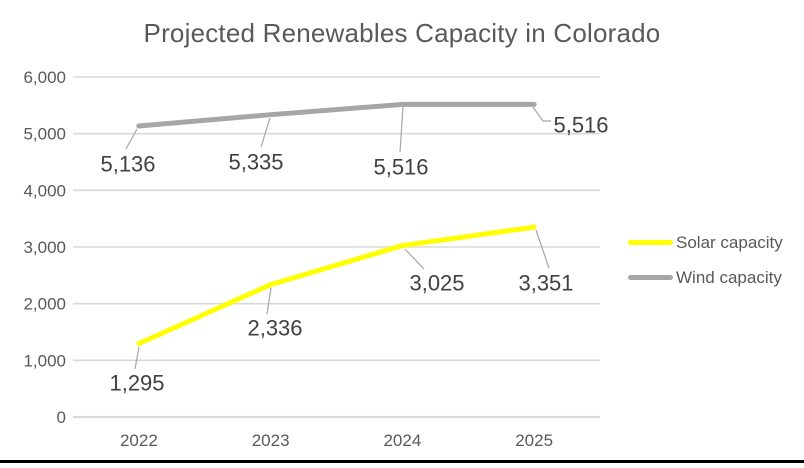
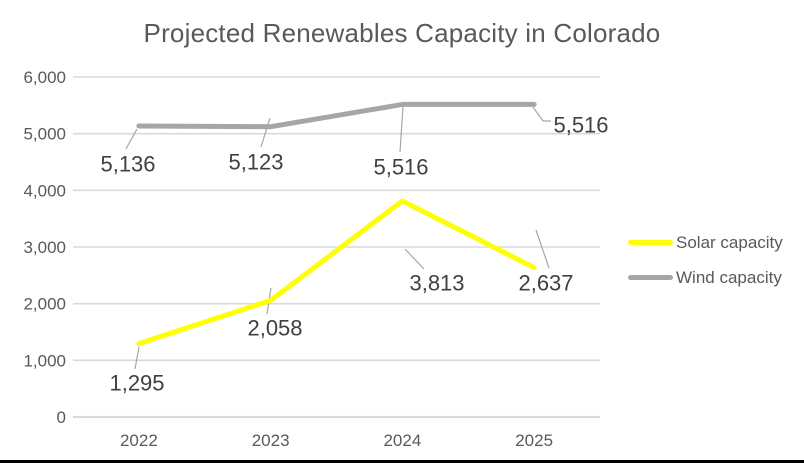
Solar capacity/2023: 2,336 -> 2,058
Wind capacity/2023: 5,335 -> 5,123
Solar capacity/2024: 3,025 -> 3,813
Solar capacity/2025: 3,351 -> 2,637
